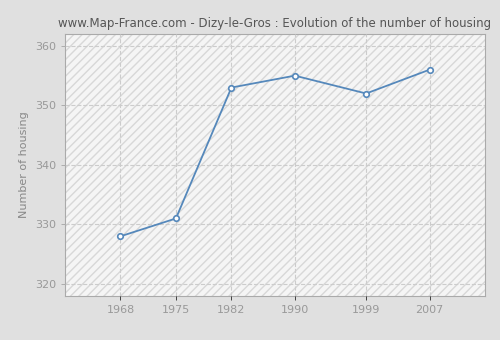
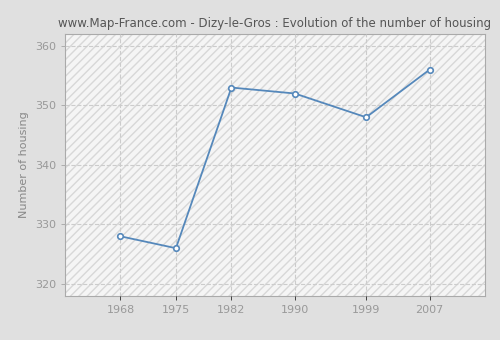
1975: 331 -> 326
1990: 355 -> 352
1999: 352 -> 348
